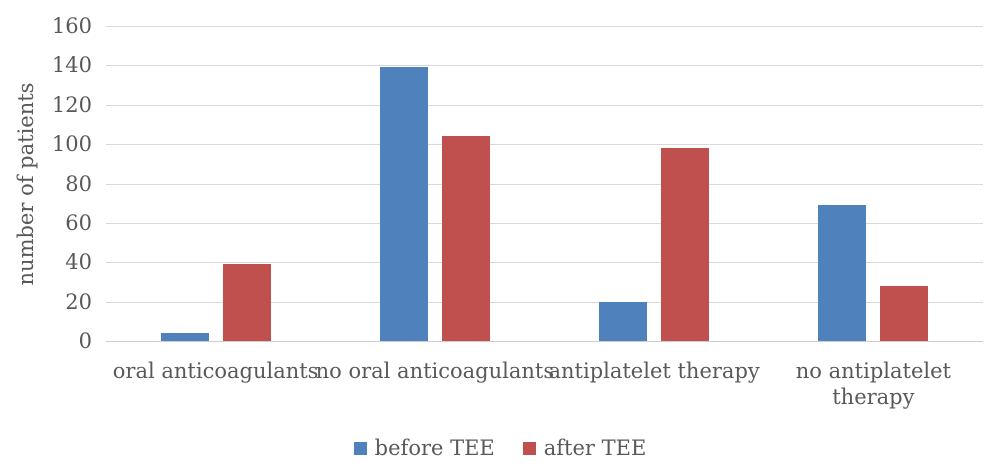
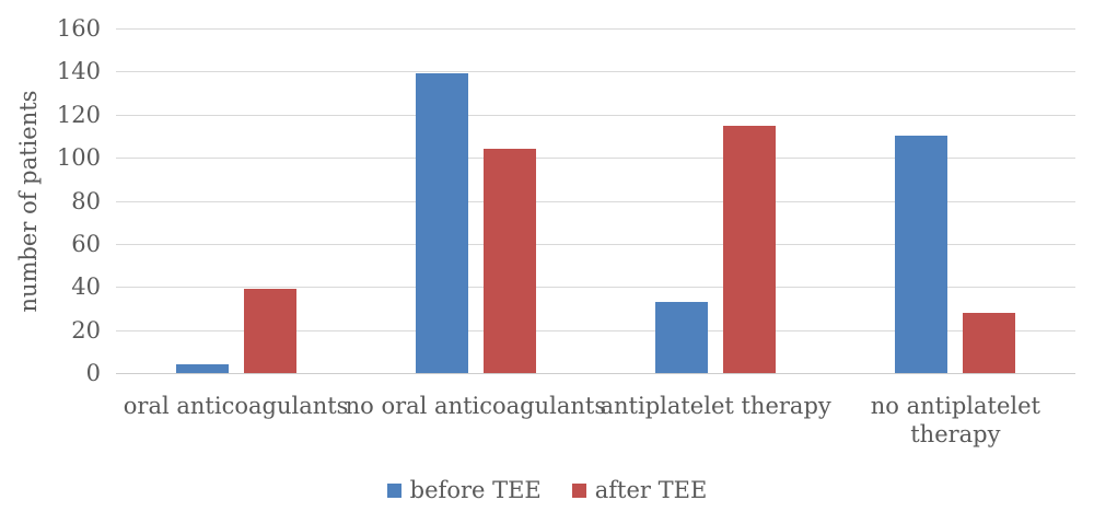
before TEE/antiplatelet therapy: 20 -> 33
after TEE/antiplatelet therapy: 98 -> 115
before TEE/no antiplatelet therapy: 69 -> 110
